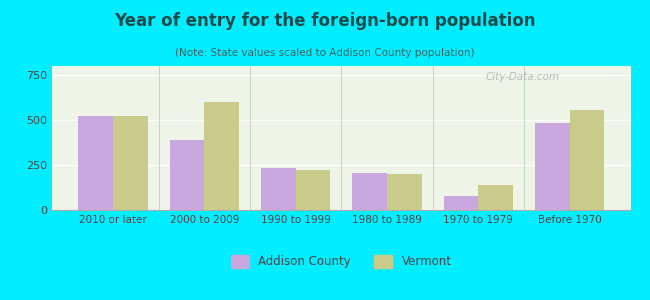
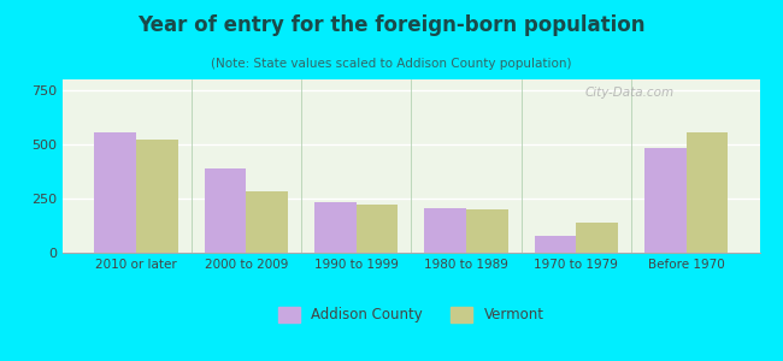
Addison County/2010 or later: 520 -> 560
Vermont/2000 to 2009: 600 -> 280
